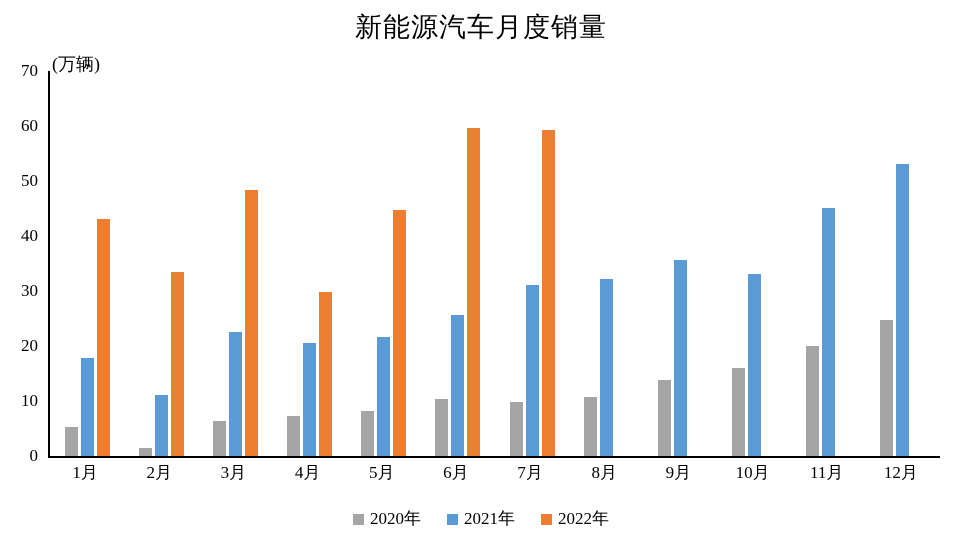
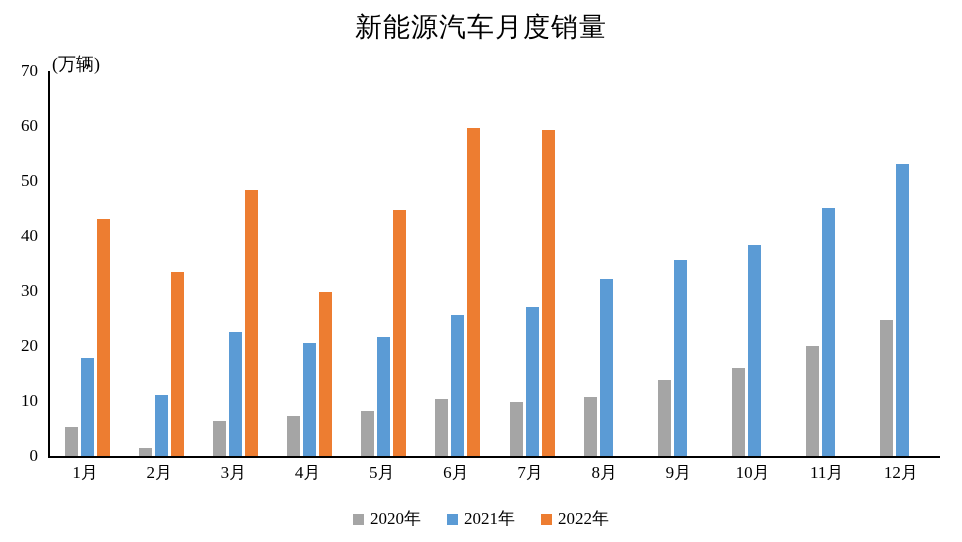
2021年/7月: 31 -> 27
2021年/10月: 33 -> 38
